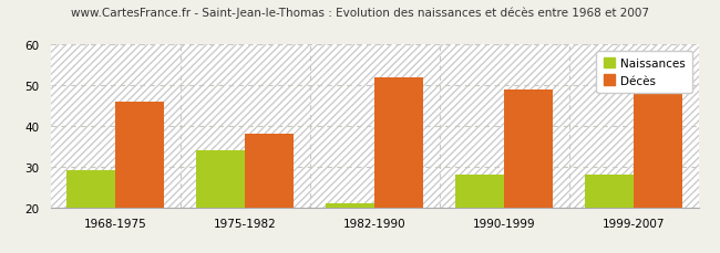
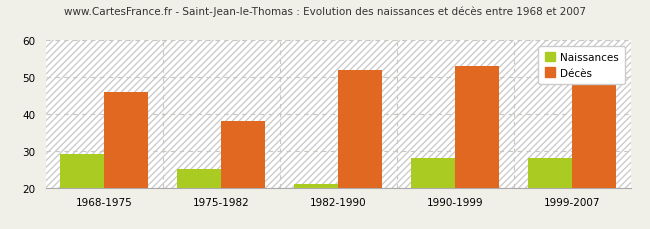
Naissances/1975-1982: 34 -> 25
Décès/1990-1999: 49 -> 53
